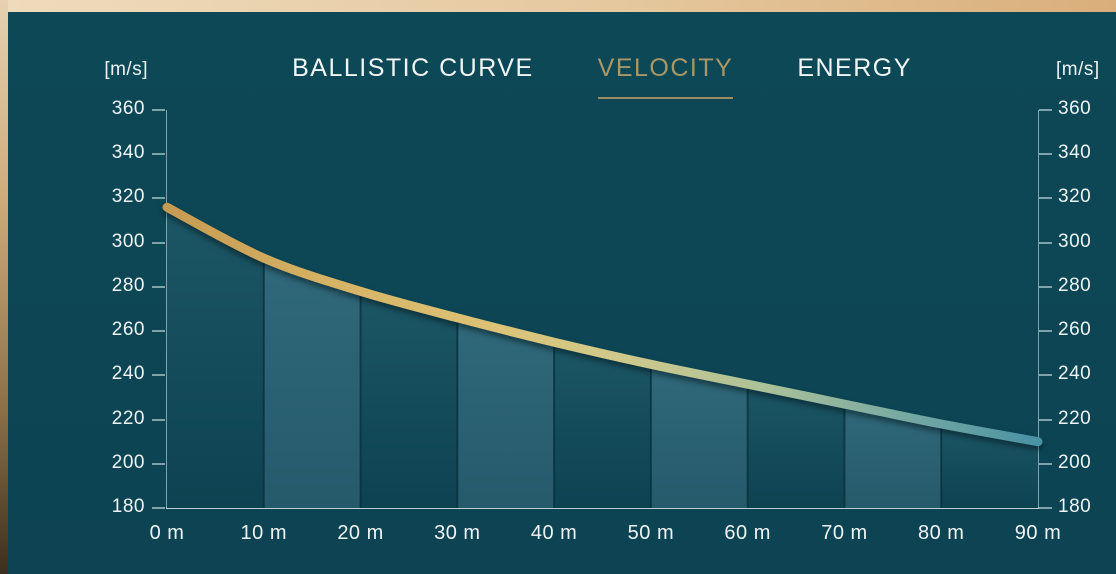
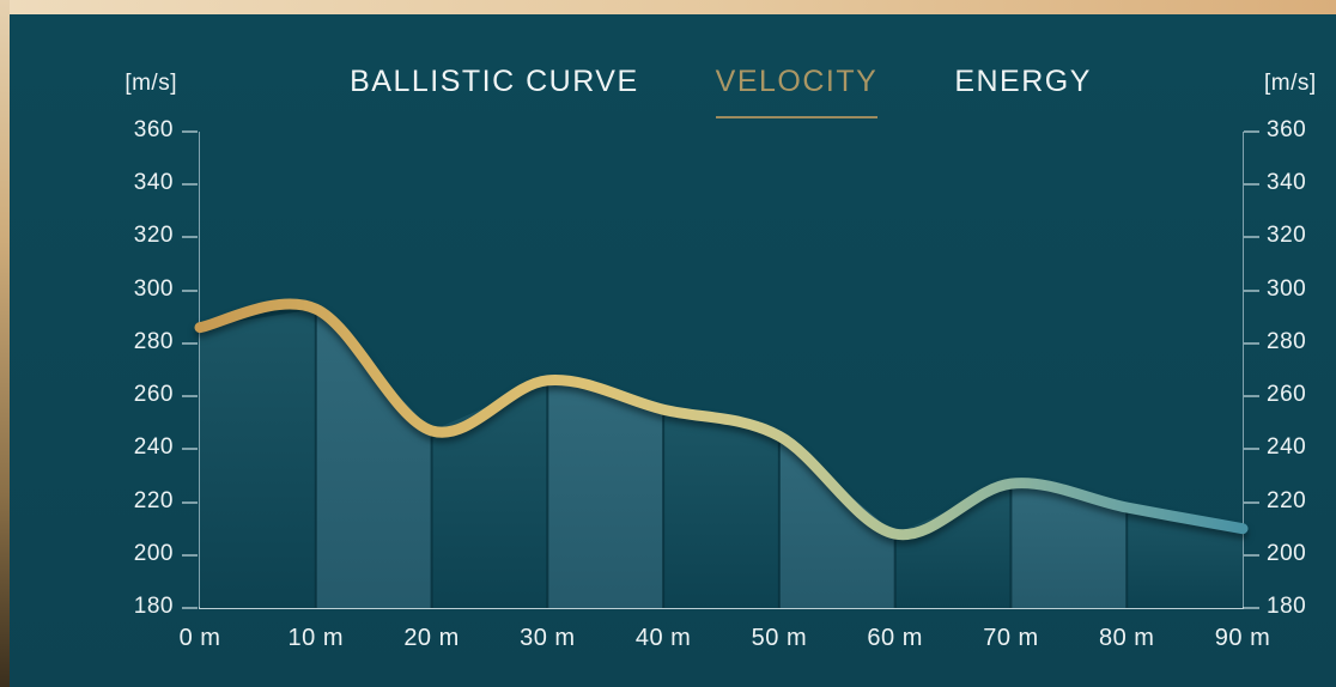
0 m: 316 -> 286
20 m: 278 -> 247
60 m: 236 -> 208
